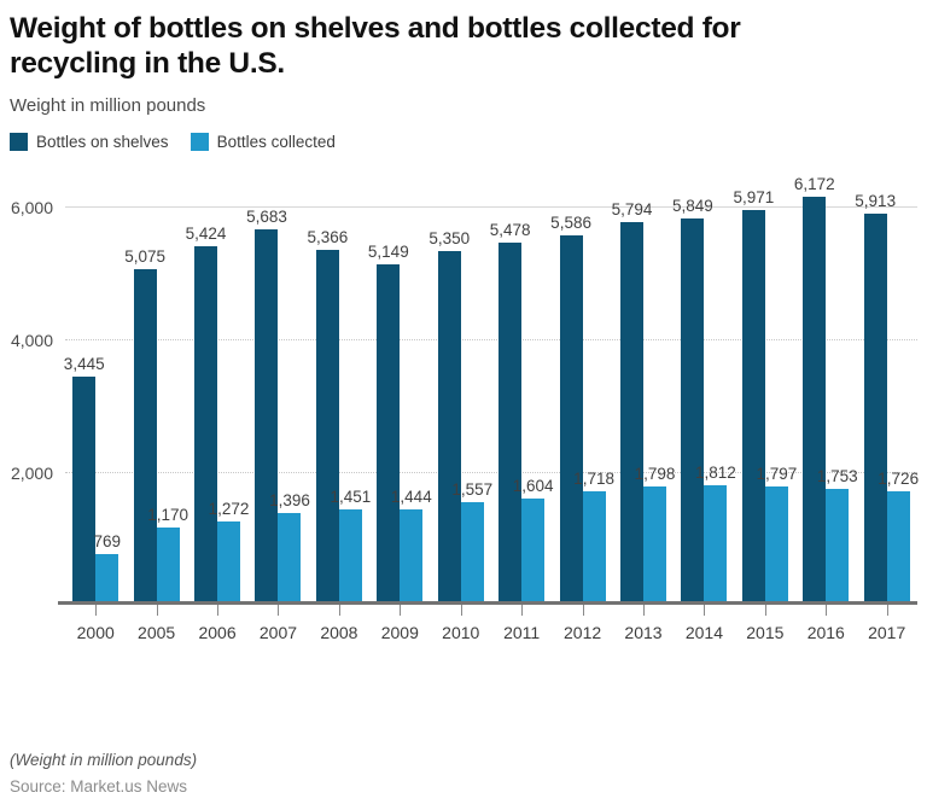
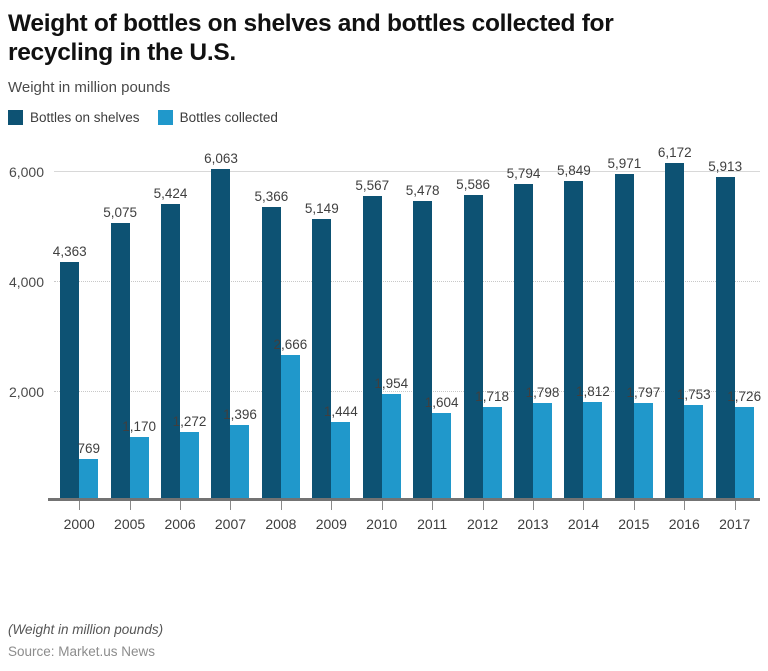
Bottles on shelves/2000: 3,445 -> 4,363
Bottles on shelves/2007: 5,683 -> 6,063
Bottles collected/2008: 1,451 -> 2,666
Bottles on shelves/2010: 5,350 -> 5,567
Bottles collected/2010: 1,557 -> 1,954
